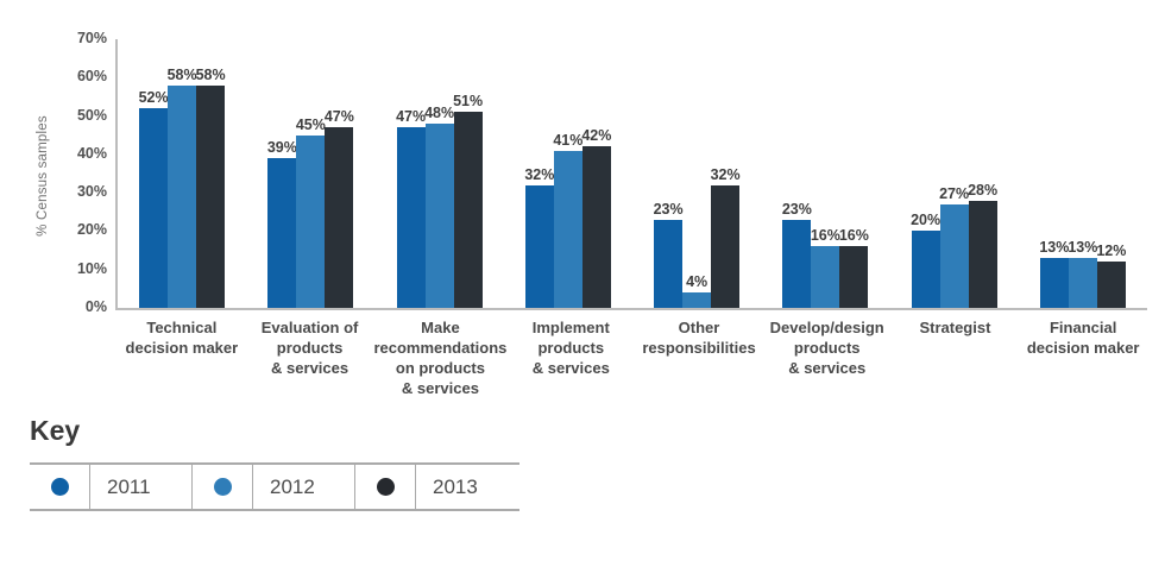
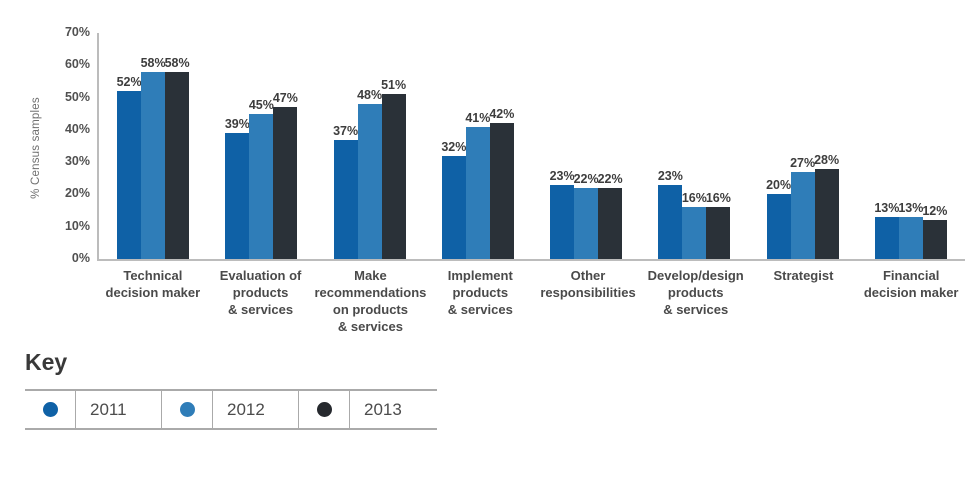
2011/Make recommendations on products & services: 47% -> 37%
2012/Other responsibilities: 4% -> 22%
2013/Other responsibilities: 32% -> 22%
